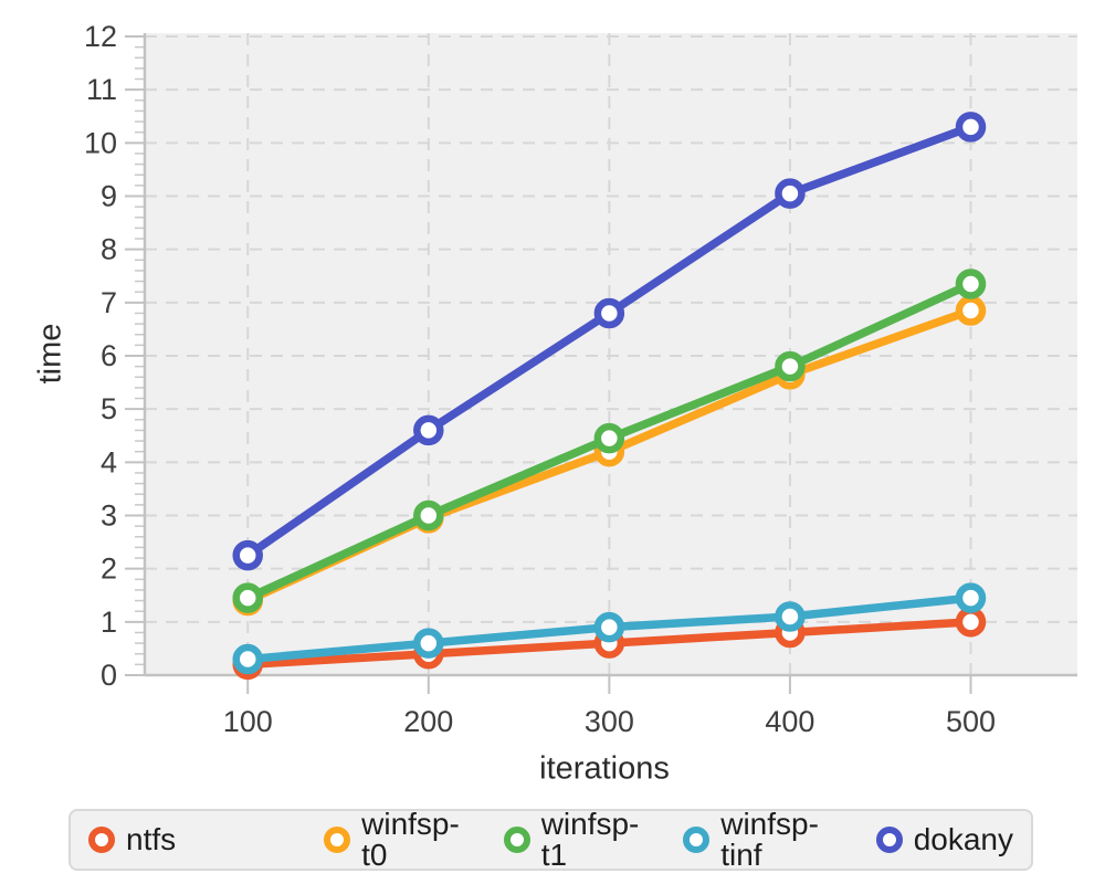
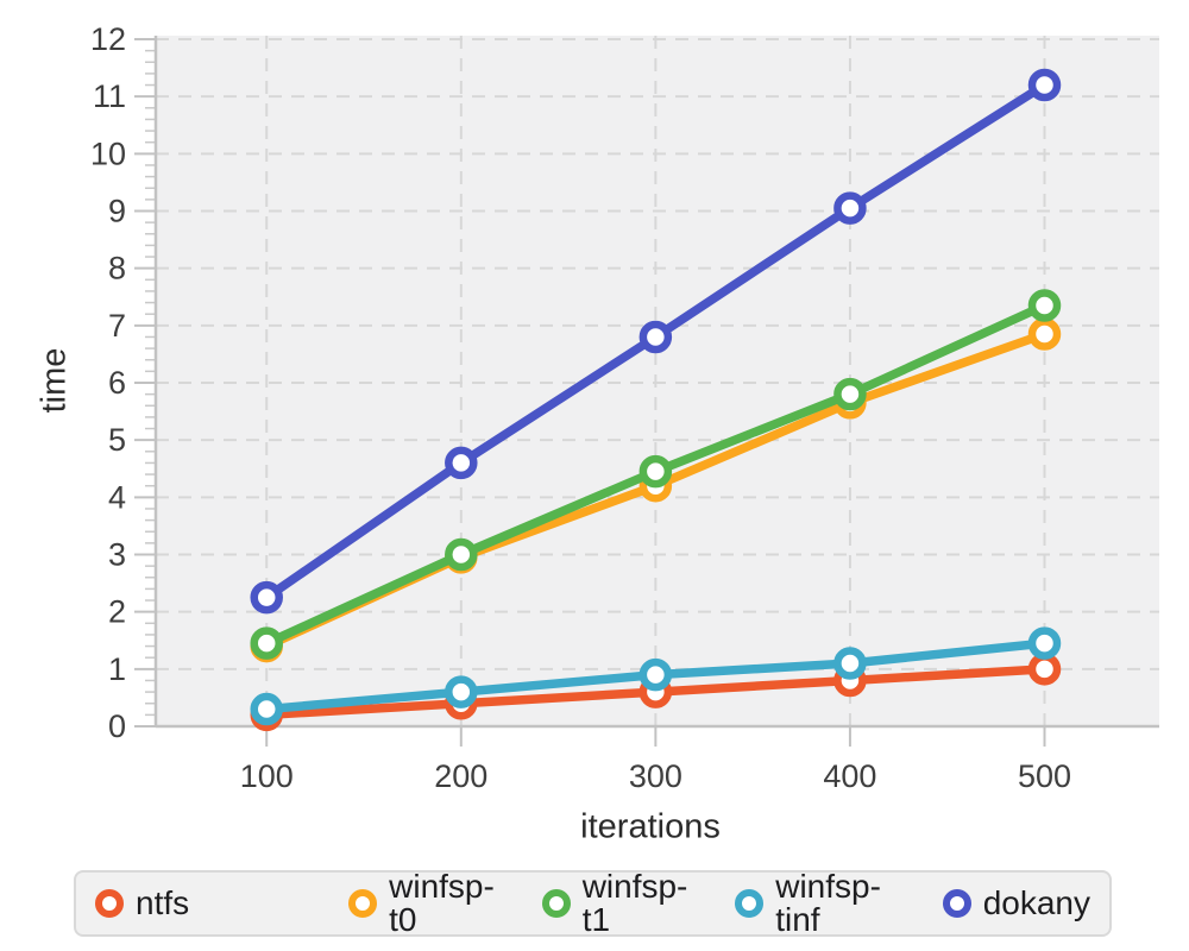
dokany/500: 10.3 -> 11.2
